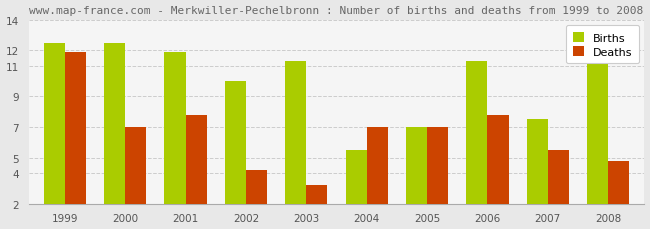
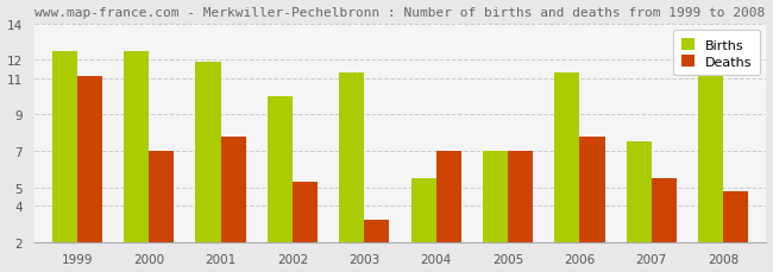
Deaths/1999: 11.9 -> 11.1
Deaths/2002: 4.2 -> 5.3
